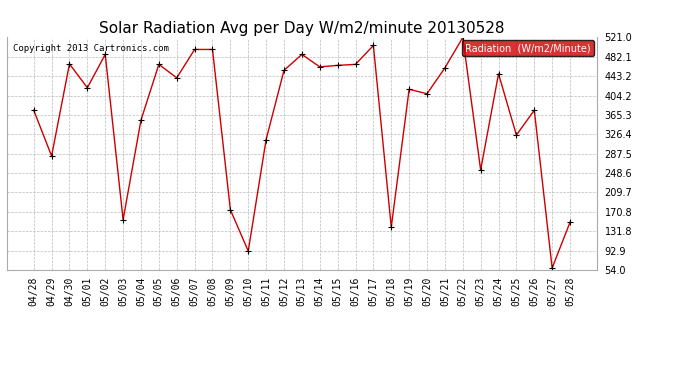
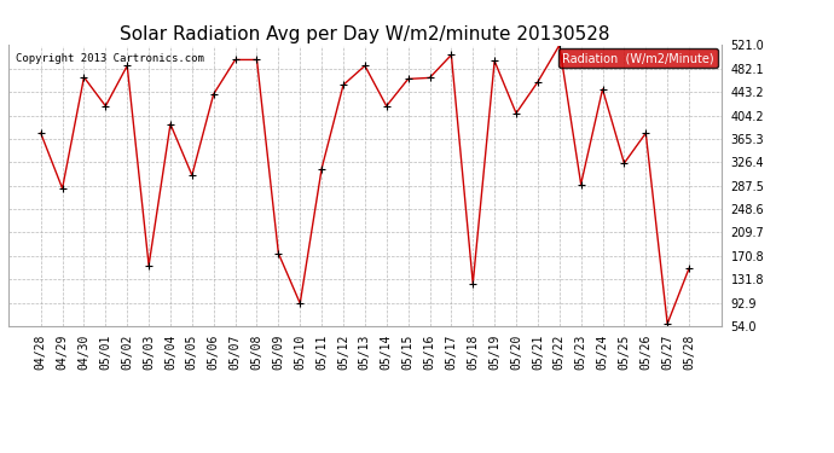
05/04: 355 -> 390
05/05: 467 -> 305
05/14: 462 -> 420
05/18: 140 -> 125
05/19: 417 -> 495
05/23: 255 -> 290
